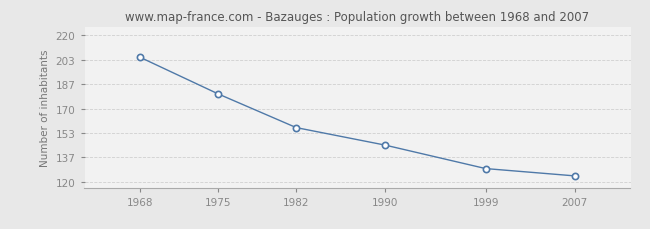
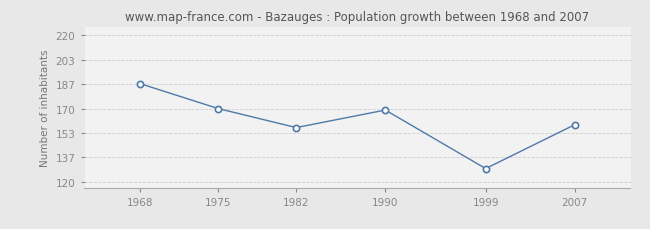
1968: 205 -> 187
1975: 180 -> 170
1990: 145 -> 169
2007: 124 -> 159
